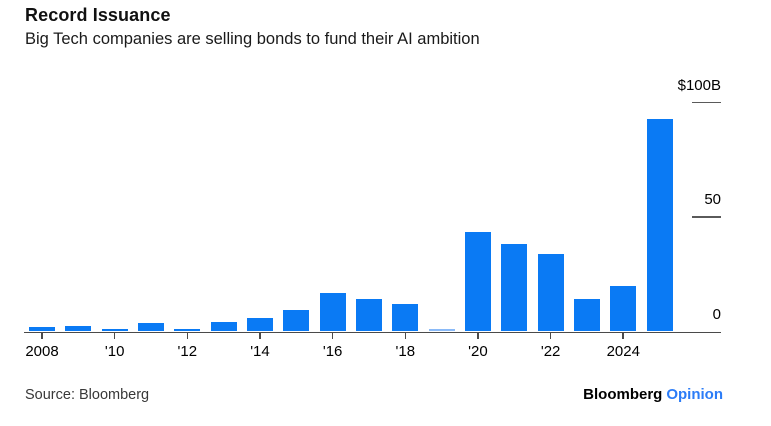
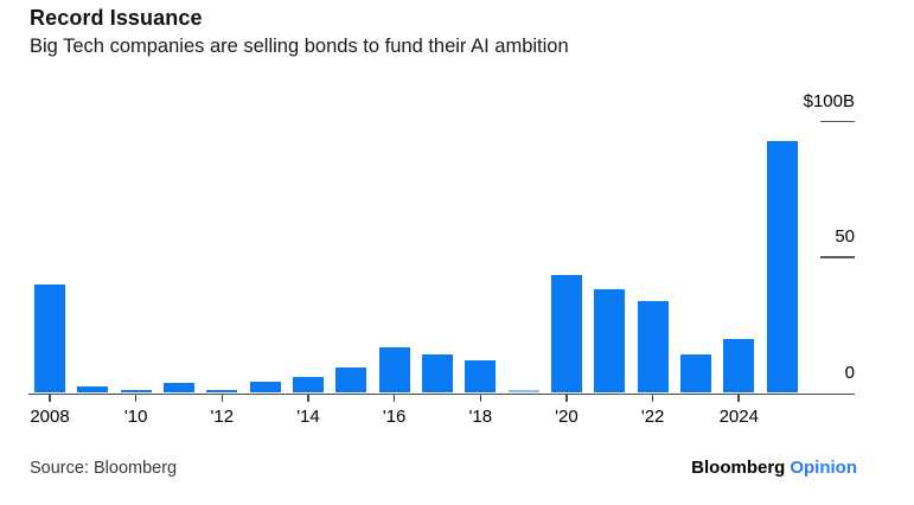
2008: $2B -> $40B
